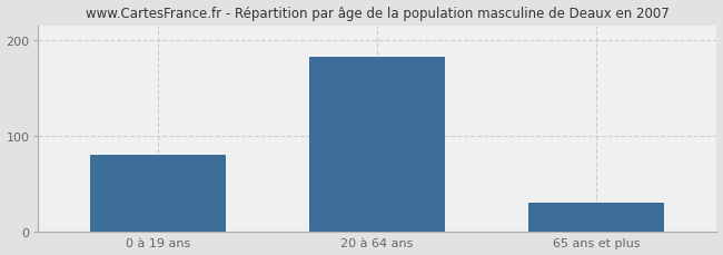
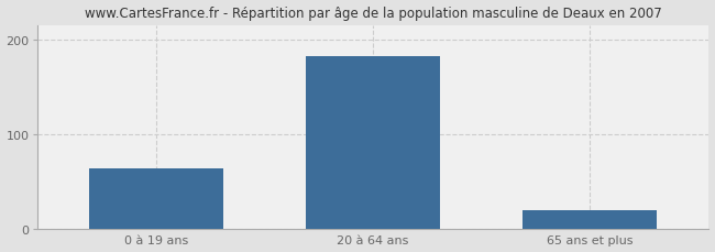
0 à 19 ans: 80 -> 64
65 ans et plus: 30 -> 20
